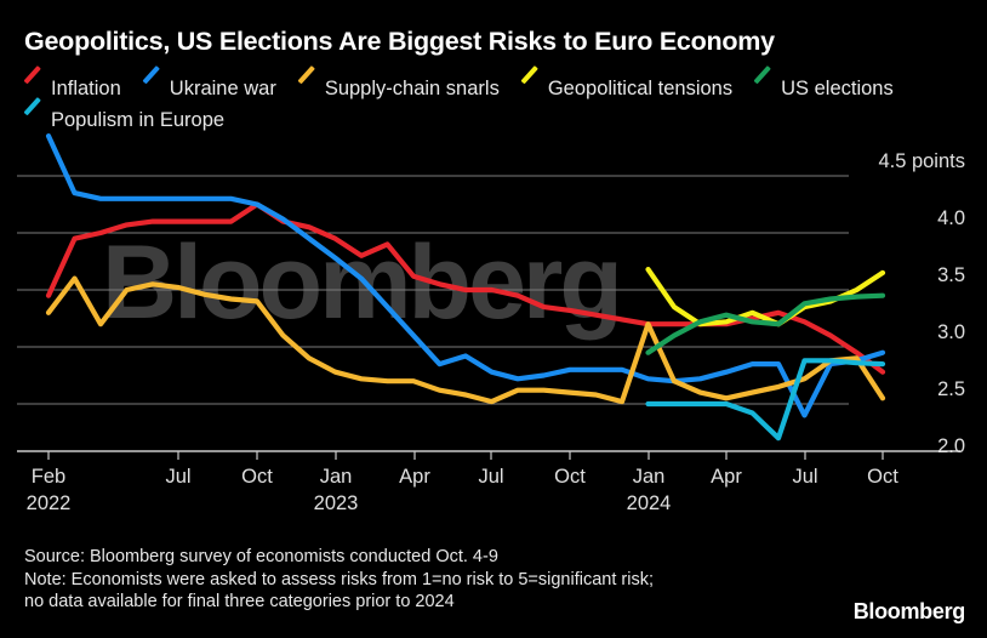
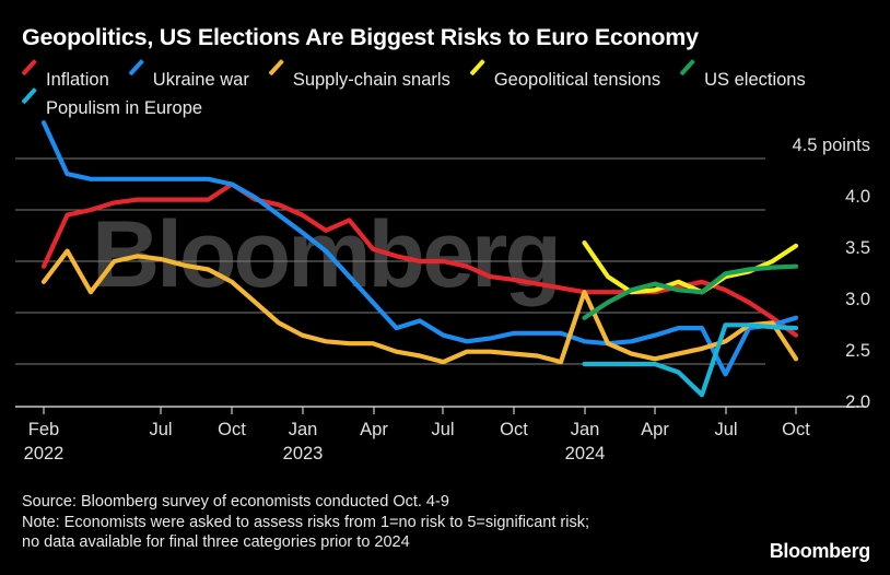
Supply-chain snarls/Oct 2022: 3.4 -> 3.3
